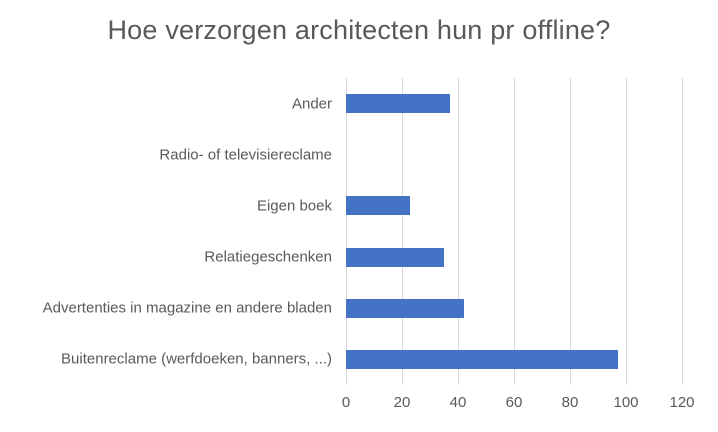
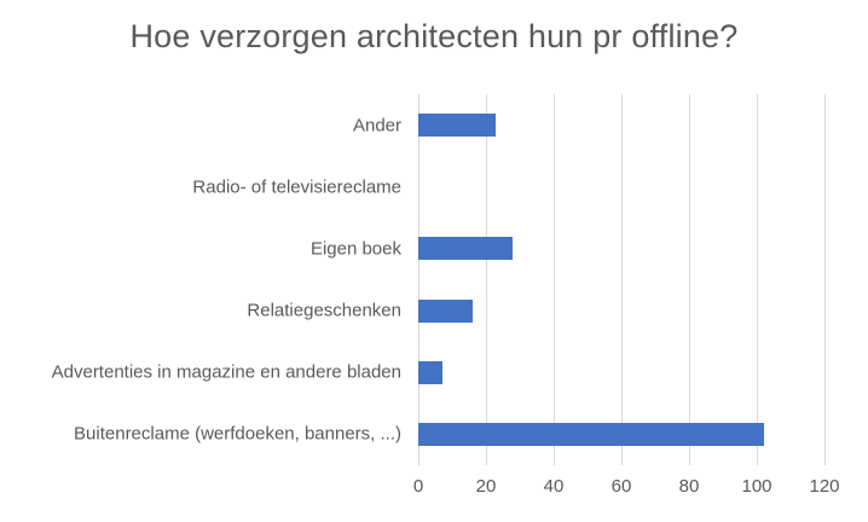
Ander: 37 -> 23
Eigen boek: 23 -> 28
Relatiegeschenken: 35 -> 16
Advertenties in magazine en andere bladen: 42 -> 7
Buitenreclame (werfdoeken, banners, ...): 97 -> 102
